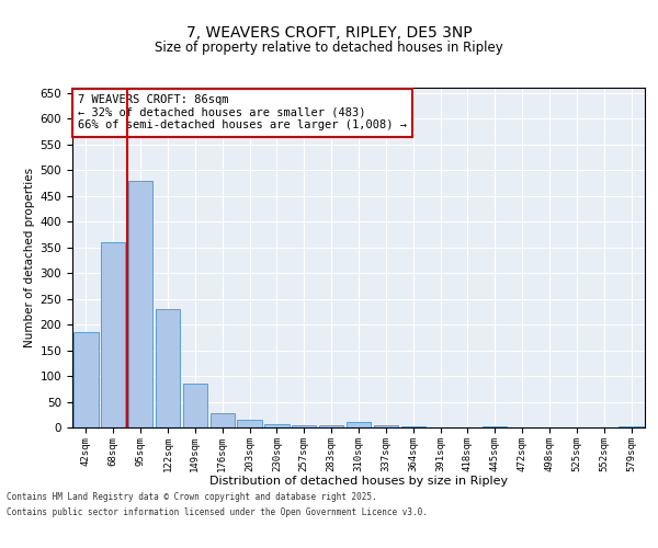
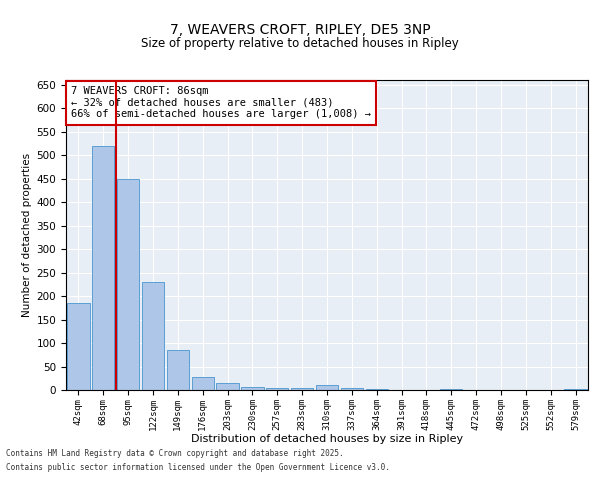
68sqm: 360 -> 520
95sqm: 480 -> 450
